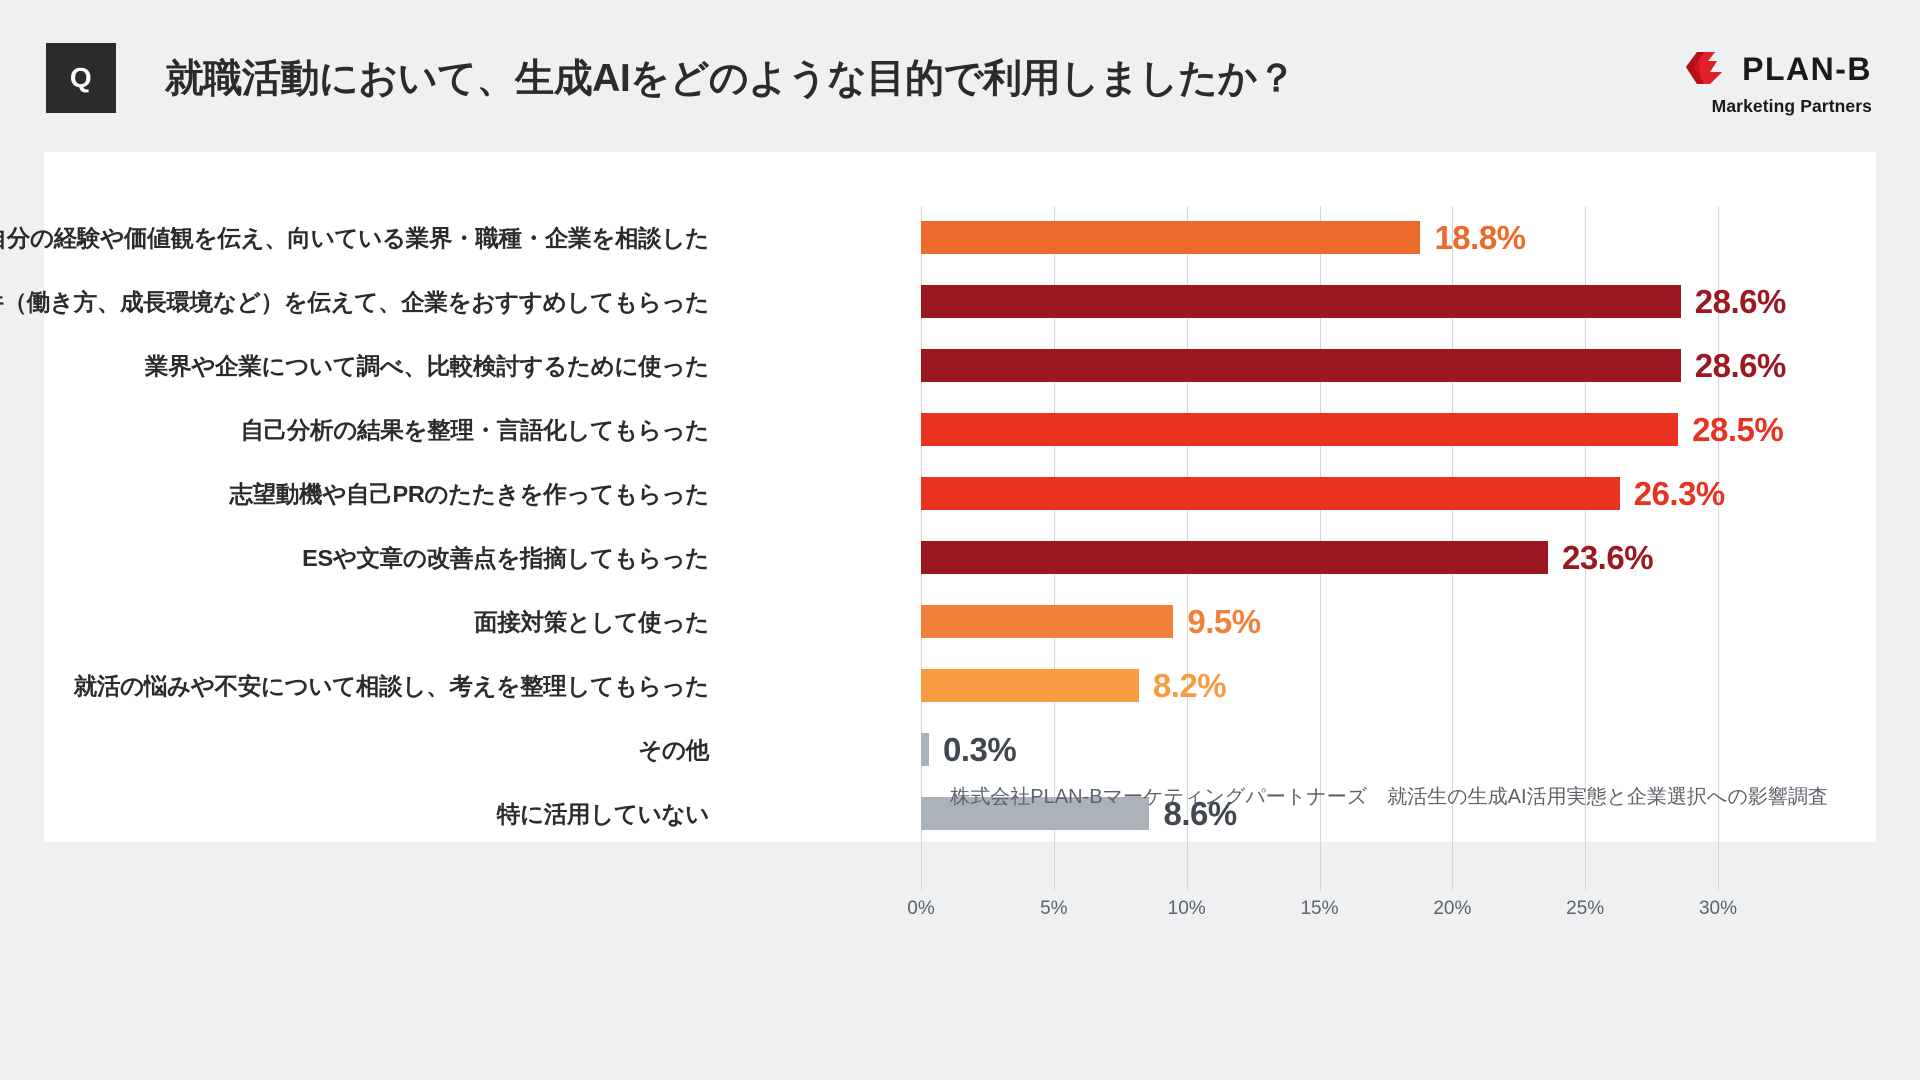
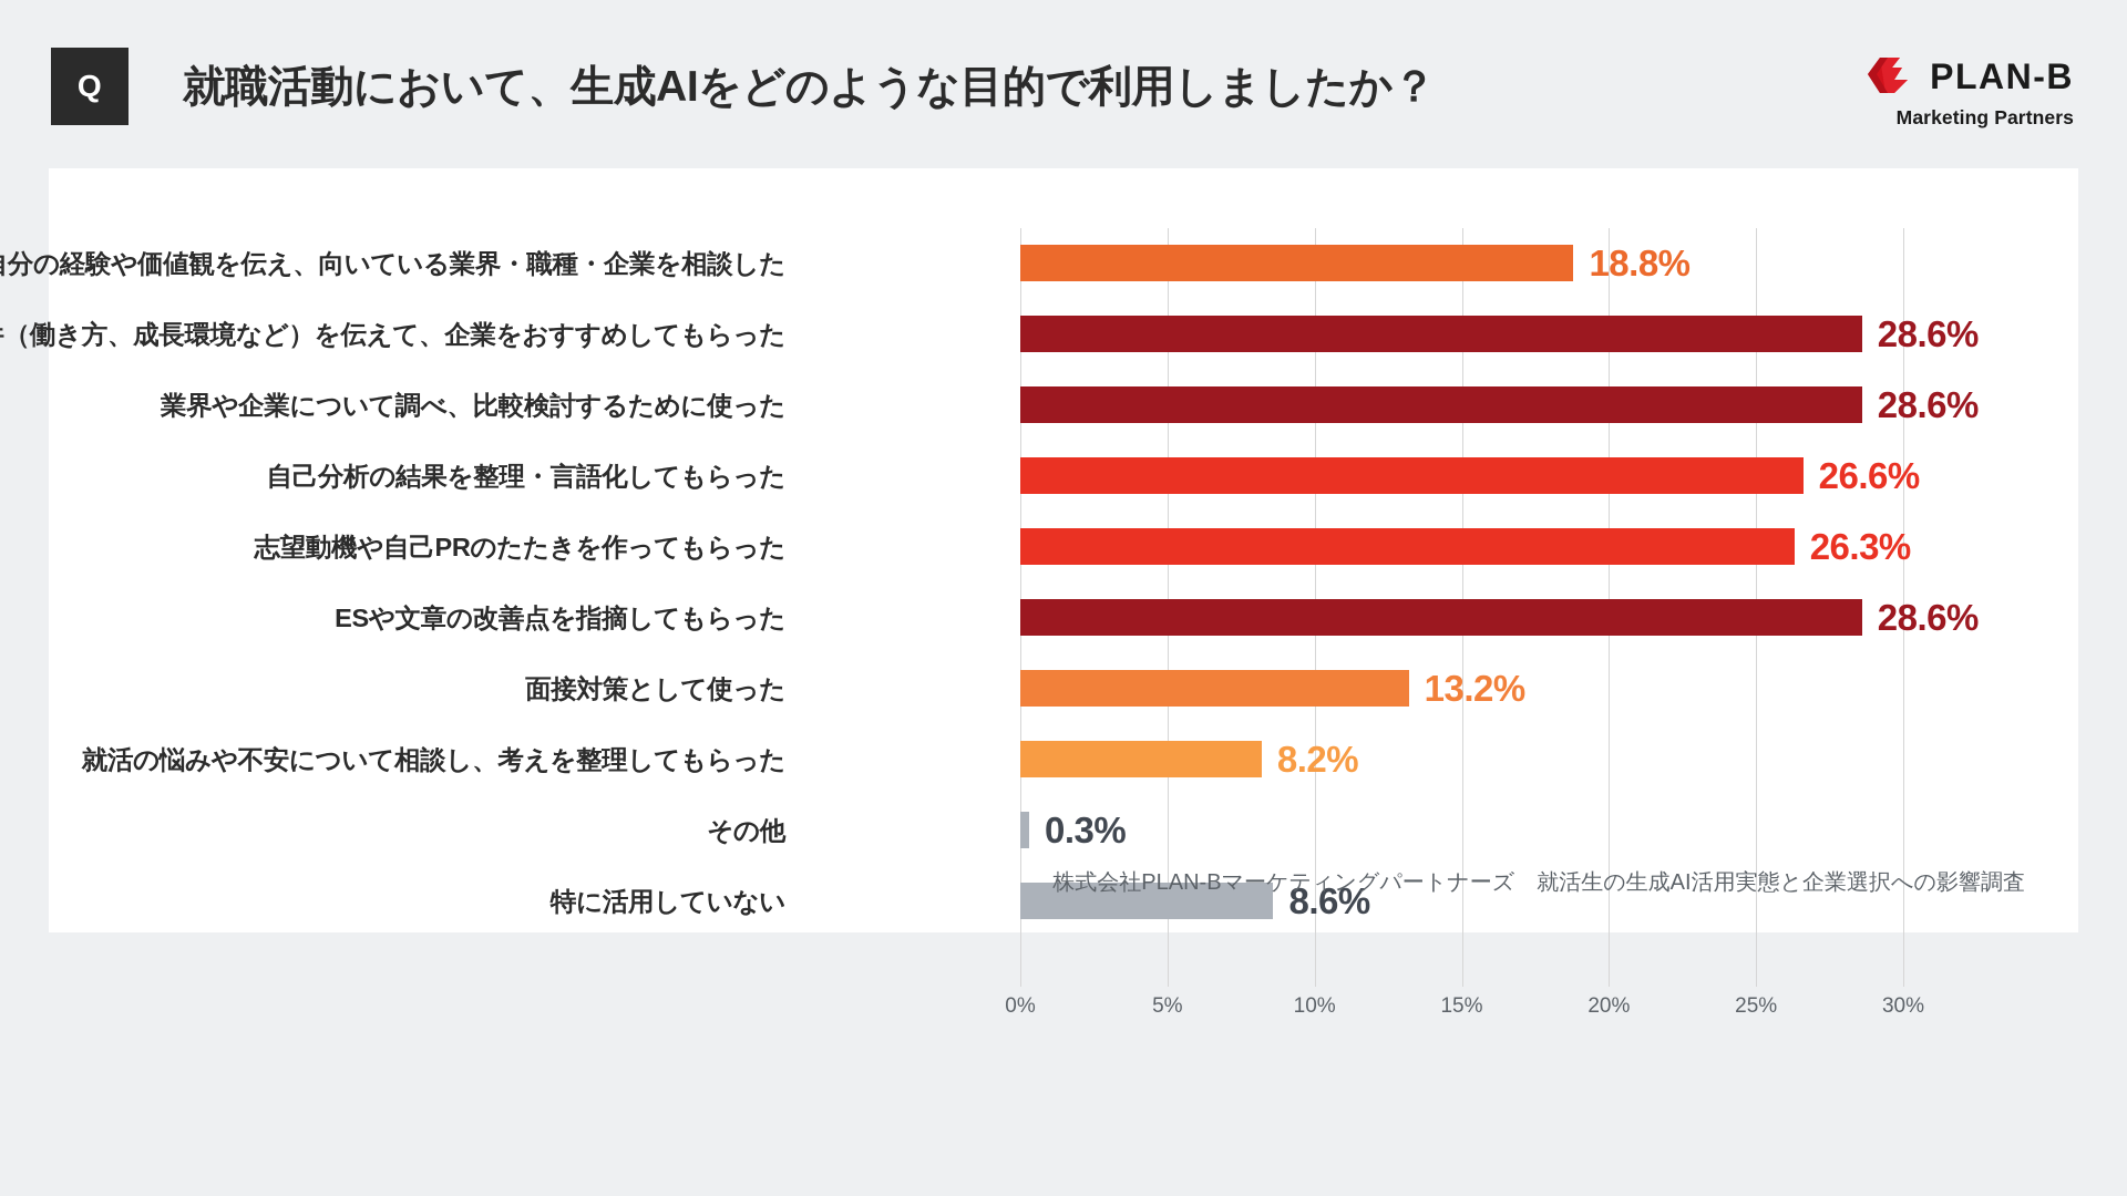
自己分析の結果を整理・言語化してもらった: 28.5% -> 26.6%
ESや文章の改善点を指摘してもらった: 23.6% -> 28.6%
面接対策として使った: 9.5% -> 13.2%
